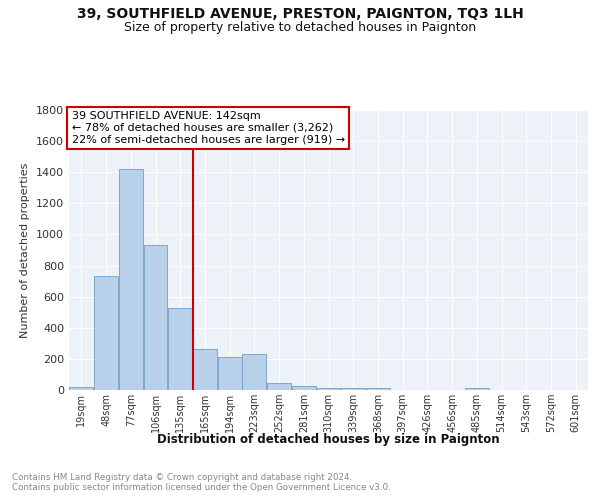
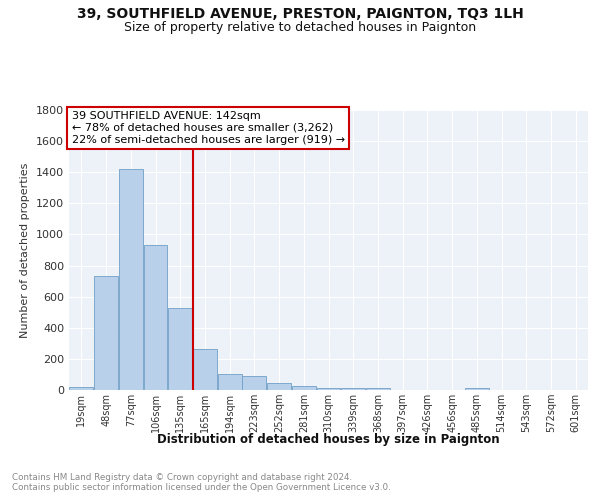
194sqm: 210 -> 100
223sqm: 230 -> 90
